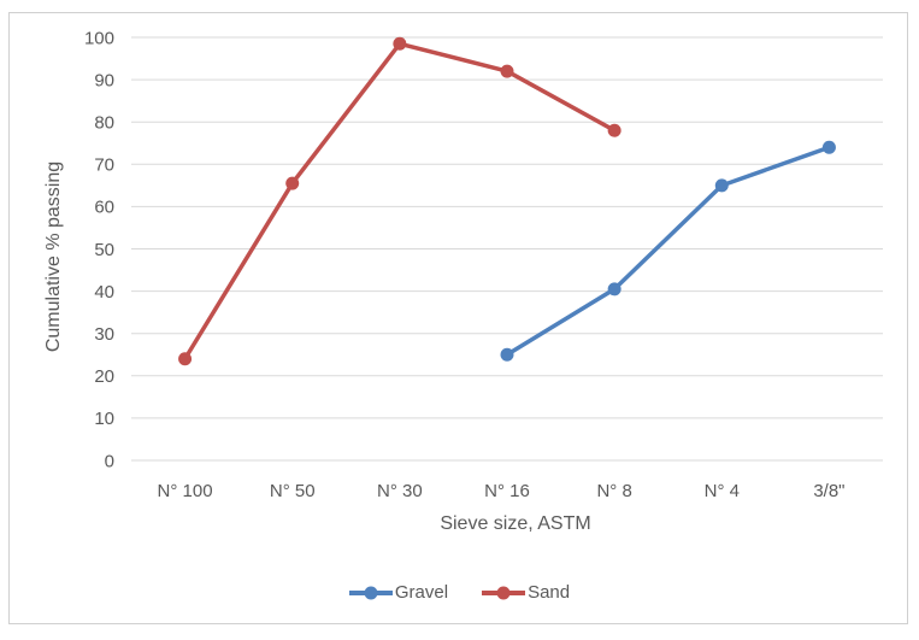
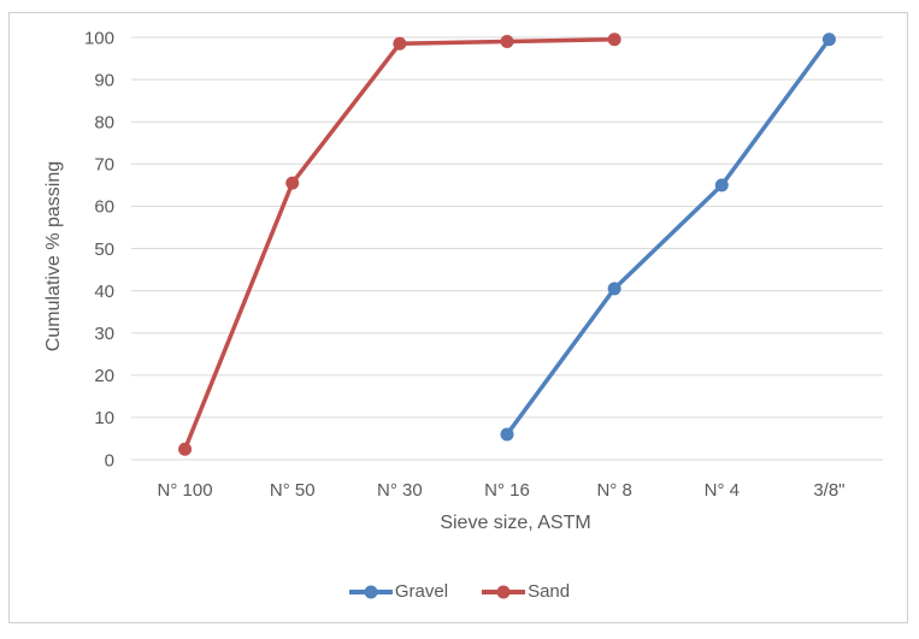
Sand/N° 100: 24 -> 2
Gravel/N° 16: 25 -> 6
Sand/N° 16: 92 -> 99
Sand/N° 8: 78 -> 100
Gravel/3/8": 74 -> 100
